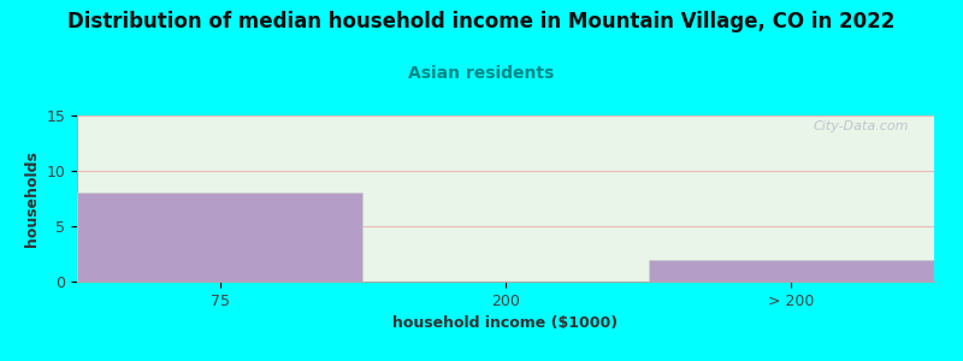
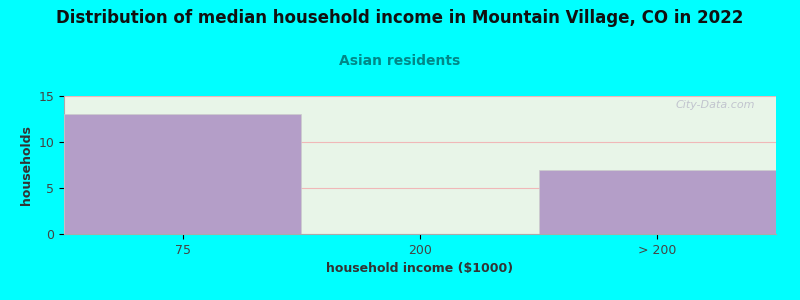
75: 8 -> 13
> 200: 2 -> 7
